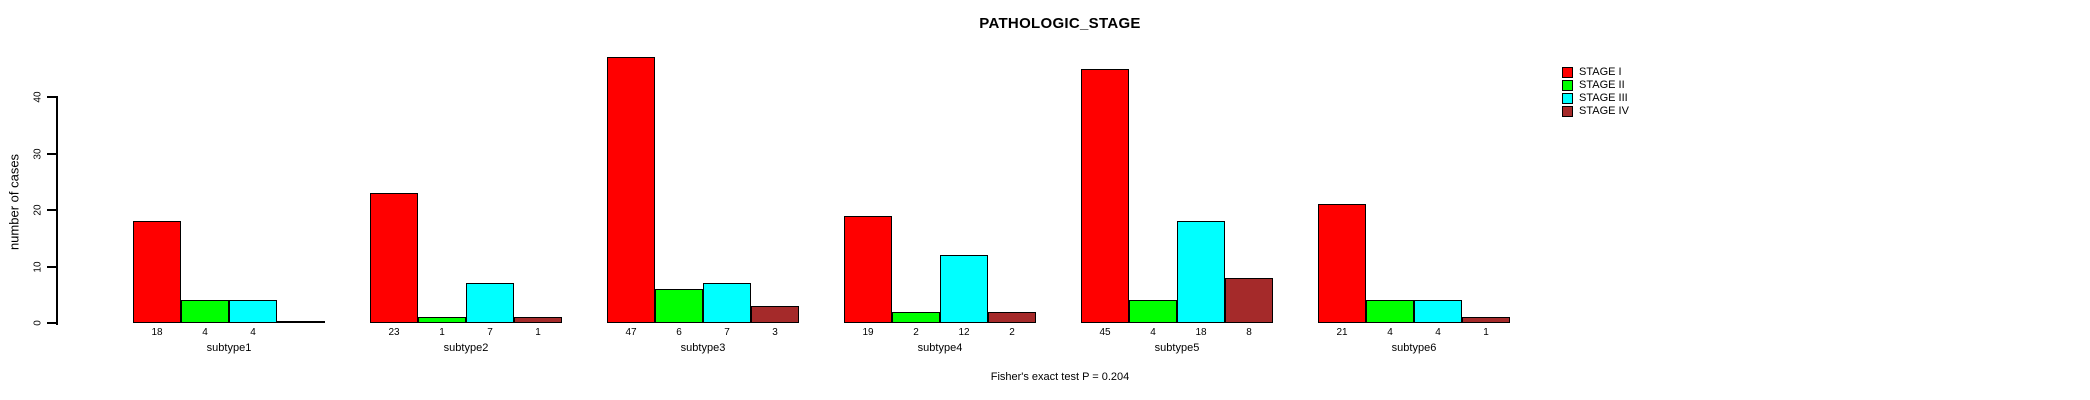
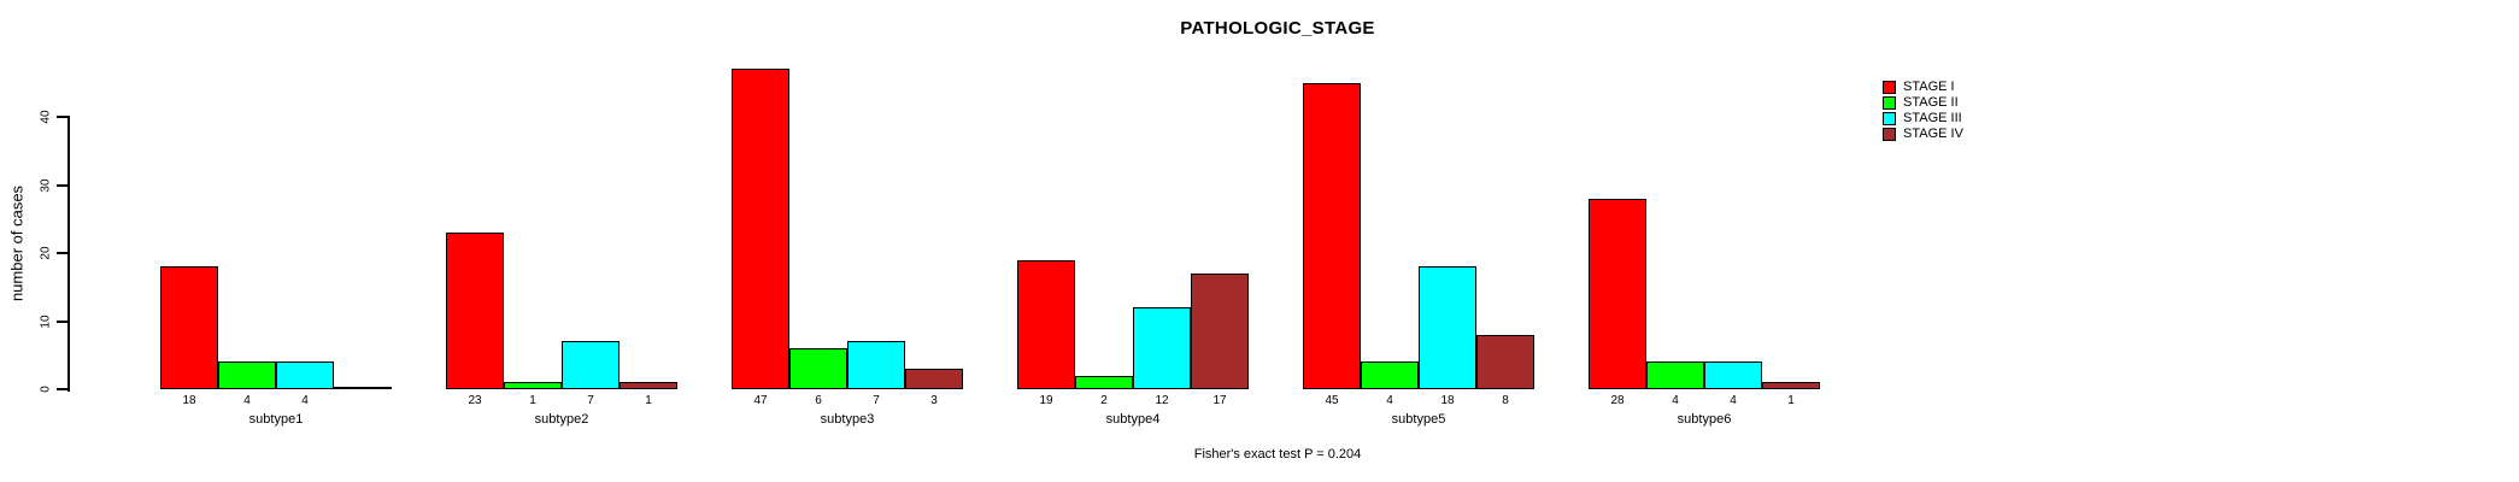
STAGE IV/subtype4: 2 -> 17
STAGE I/subtype6: 21 -> 28
